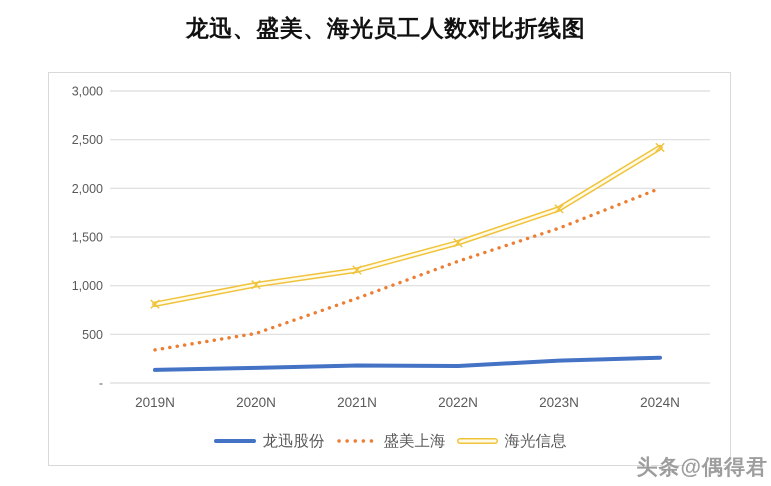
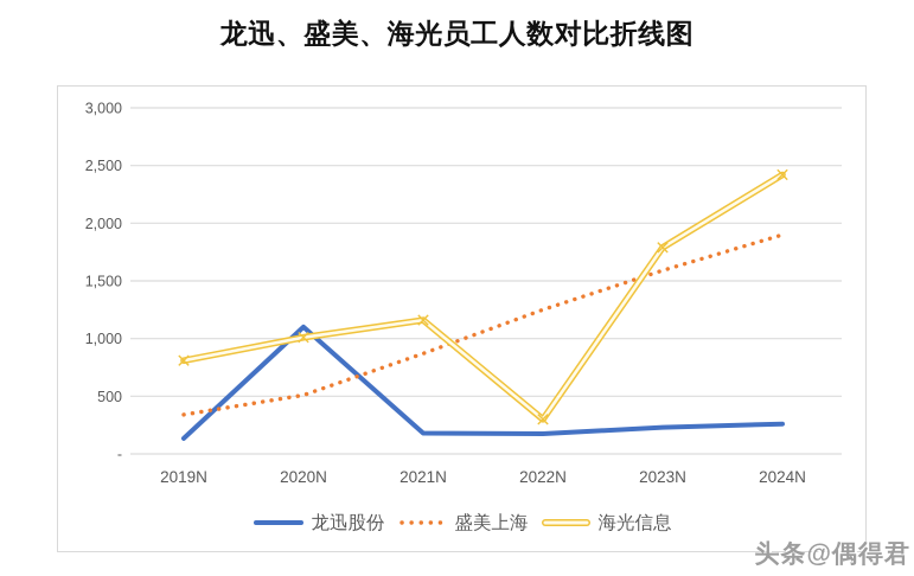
龙迅股份/2020N: 200 -> 1100
海光信息/2022N: 1400 -> 300
盛美上海/2024N: 2000 -> 1900
